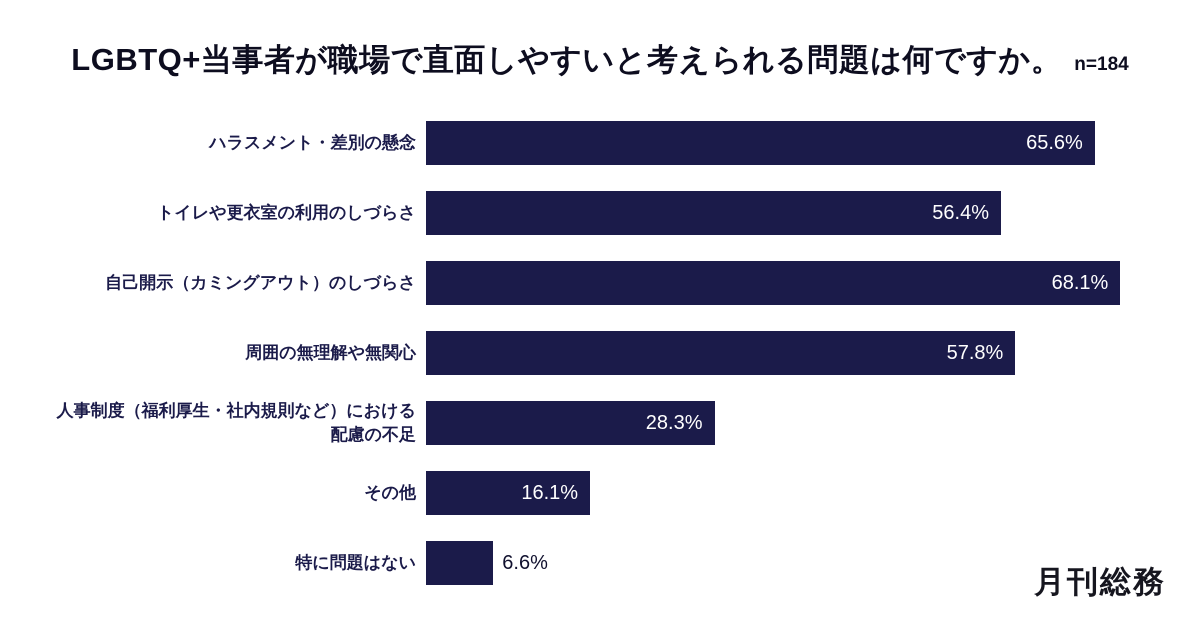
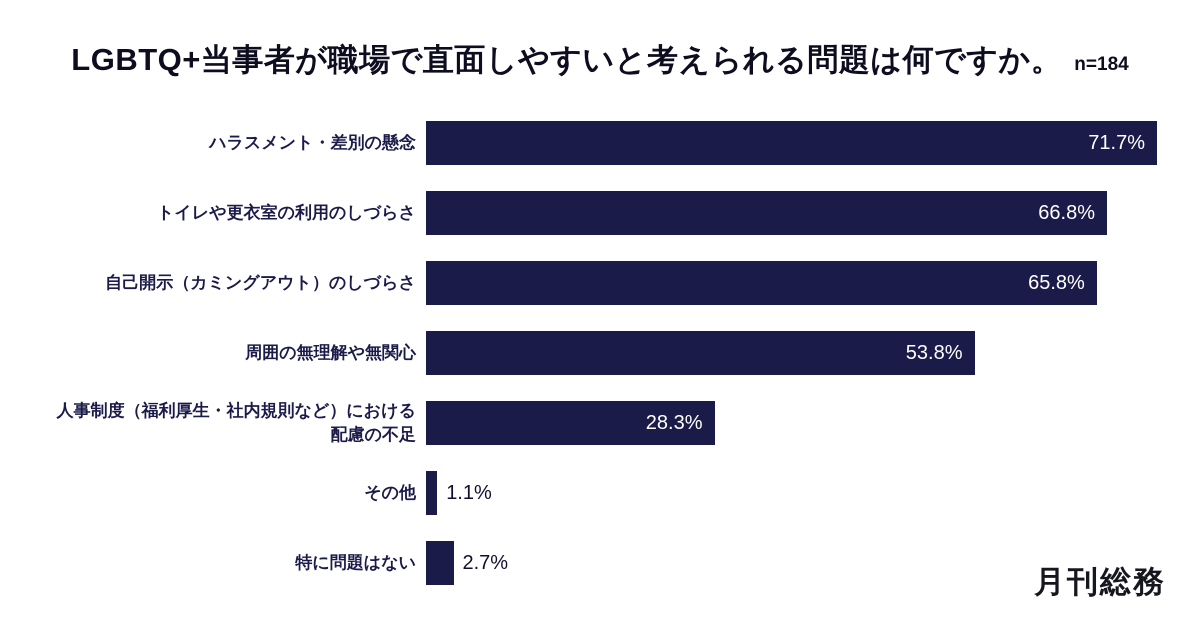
ハラスメント・差別の懸念: 65.6% -> 71.7%
トイレや更衣室の利用のしづらさ: 56.4% -> 66.8%
自己開示（カミングアウト）のしづらさ: 68.1% -> 65.8%
周囲の無理解や無関心: 57.8% -> 53.8%
その他: 16.1% -> 1.1%
特に問題はない: 6.6% -> 2.7%
